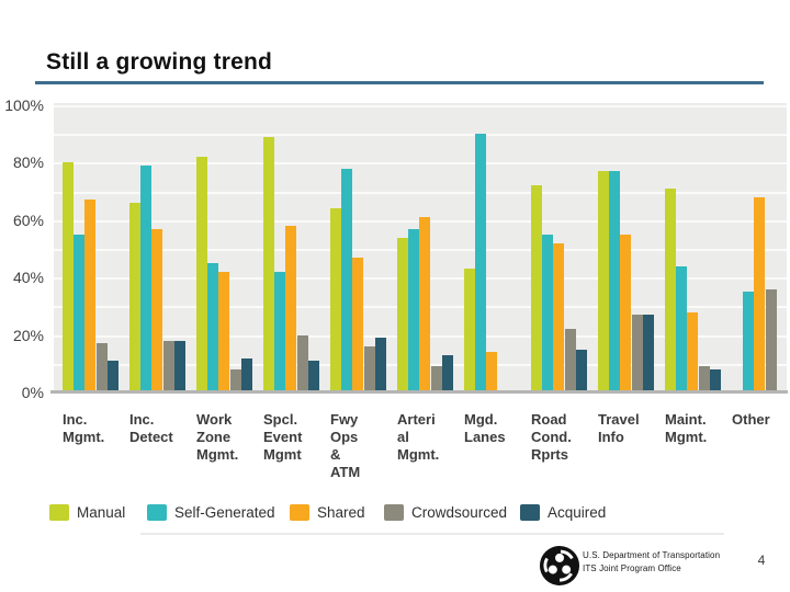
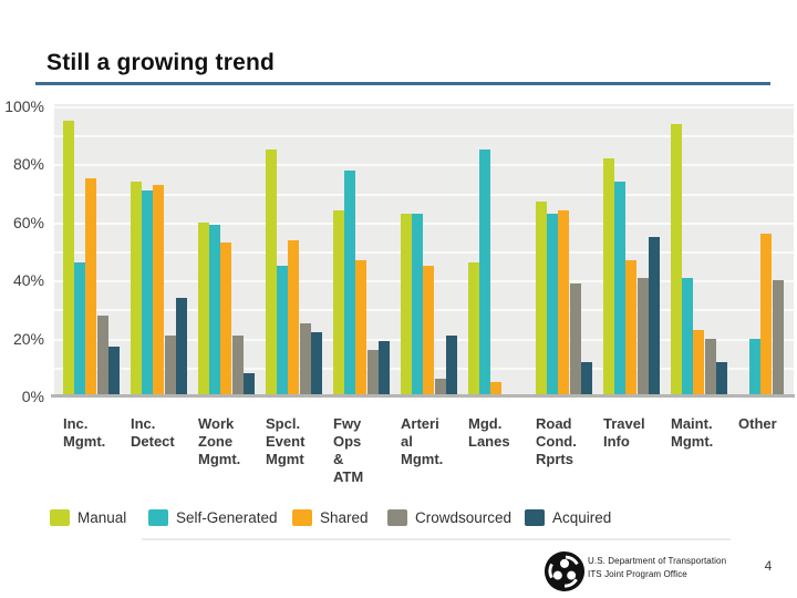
Manual/Inc. Mgmt.: 80% -> 95%
Self-Generated/Inc. Mgmt.: 55% -> 46%
Shared/Inc. Mgmt.: 67% -> 75%
Crowdsourced/Inc. Mgmt.: 17% -> 28%
Acquired/Inc. Mgmt.: 11% -> 17%
Manual/Inc. Detect: 66% -> 74%
Self-Generated/Inc. Detect: 79% -> 71%
Shared/Inc. Detect: 57% -> 73%
Crowdsourced/Inc. Detect: 18% -> 21%
Acquired/Inc. Detect: 18% -> 34%
Manual/Work Zone Mgmt.: 82% -> 60%
Self-Generated/Work Zone Mgmt.: 45% -> 59%
Shared/Work Zone Mgmt.: 42% -> 53%
Crowdsourced/Work Zone Mgmt.: 8% -> 21%
Acquired/Work Zone Mgmt.: 12% -> 8%
Manual/Spcl. Event Mgmt: 89% -> 85%
Self-Generated/Spcl. Event Mgmt: 42% -> 45%
Shared/Spcl. Event Mgmt: 58% -> 54%
Crowdsourced/Spcl. Event Mgmt: 20% -> 25%
Acquired/Spcl. Event Mgmt: 11% -> 22%
Manual/Arterial Mgmt.: 54% -> 63%
Self-Generated/Arterial Mgmt.: 57% -> 63%
Shared/Arterial Mgmt.: 61% -> 45%
Crowdsourced/Arterial Mgmt.: 9% -> 6%
Acquired/Arterial Mgmt.: 13% -> 21%
Manual/Mgd. Lanes: 43% -> 46%
Self-Generated/Mgd. Lanes: 90% -> 85%
Shared/Mgd. Lanes: 14% -> 5%
Manual/Road Cond. Rprts: 72% -> 67%
Self-Generated/Road Cond. Rprts: 55% -> 63%
Shared/Road Cond. Rprts: 52% -> 64%
Crowdsourced/Road Cond. Rprts: 22% -> 39%
Acquired/Road Cond. Rprts: 15% -> 12%
Manual/Travel Info: 77% -> 82%
Self-Generated/Travel Info: 77% -> 74%
Shared/Travel Info: 55% -> 47%
Crowdsourced/Travel Info: 27% -> 41%
Acquired/Travel Info: 27% -> 55%
Manual/Maint. Mgmt.: 71% -> 94%
Self-Generated/Maint. Mgmt.: 44% -> 41%
Shared/Maint. Mgmt.: 28% -> 23%
Crowdsourced/Maint. Mgmt.: 9% -> 20%
Acquired/Maint. Mgmt.: 8% -> 12%
Self-Generated/Other: 35% -> 20%
Shared/Other: 68% -> 56%
Crowdsourced/Other: 36% -> 40%
